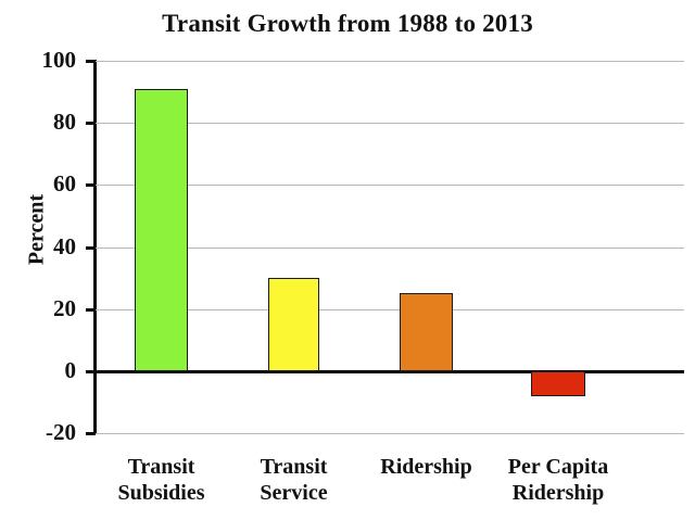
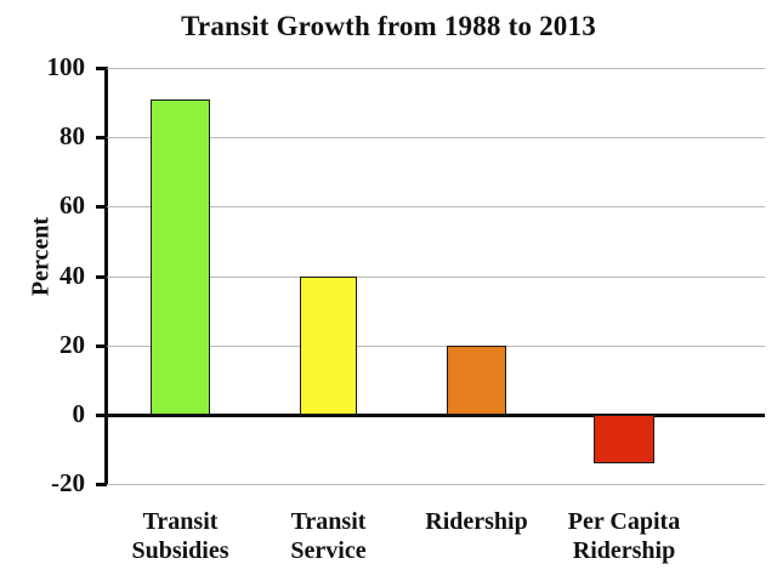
Transit Service: 30 -> 40
Ridership: 25 -> 20
Per Capita Ridership: -8 -> -14
